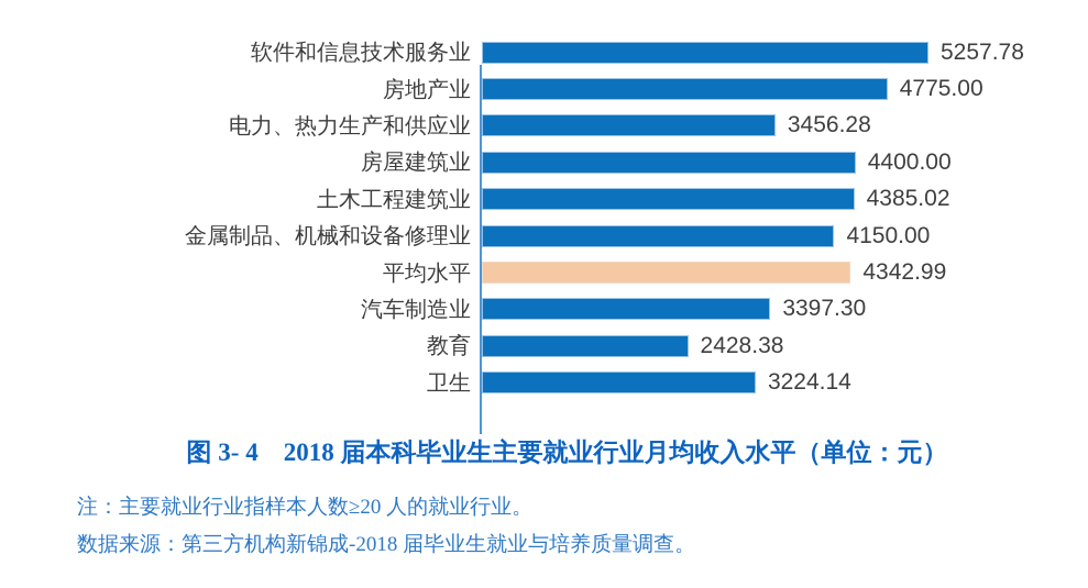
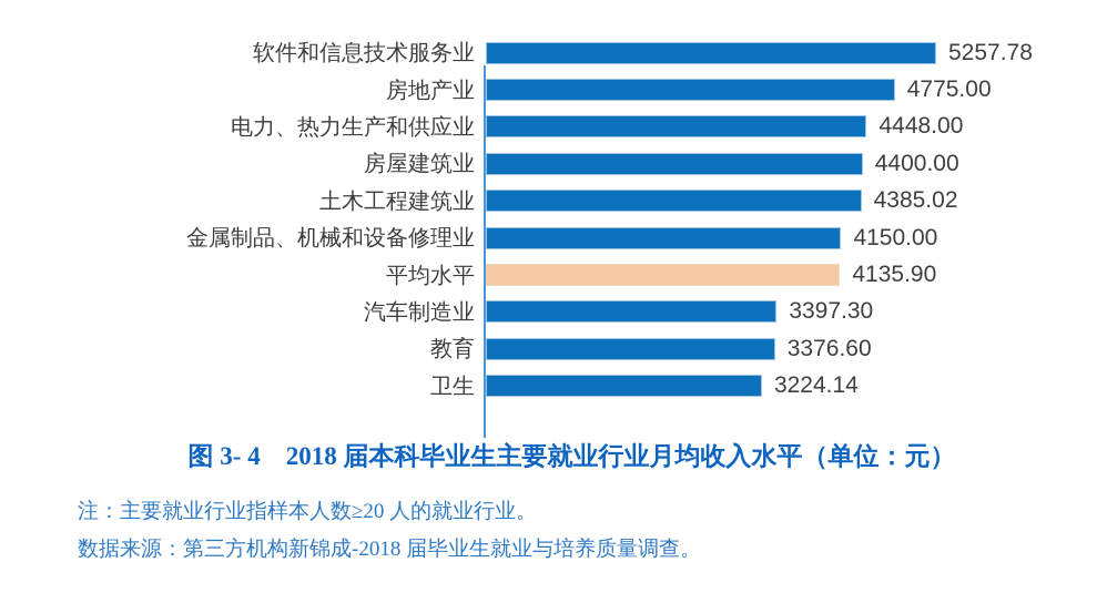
电力、热力生产和供应业: 3456.28 -> 4448.00
平均水平: 4342.99 -> 4135.90
教育: 2428.38 -> 3376.60
